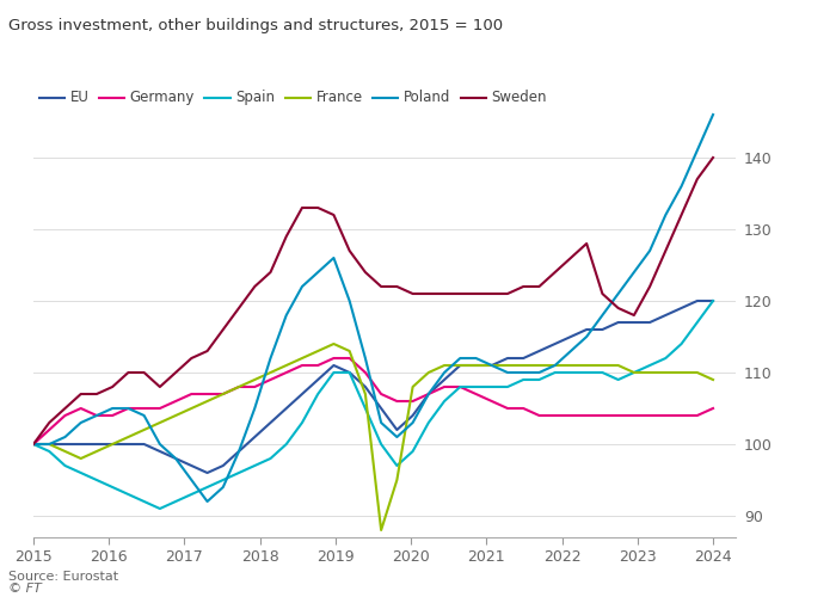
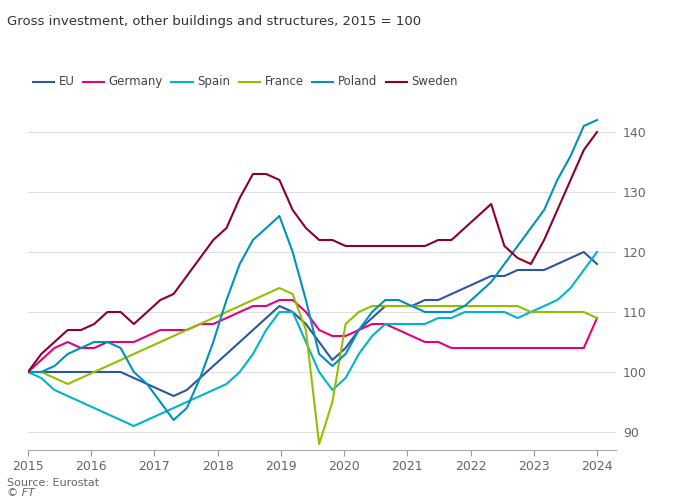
EU/2024: 120 -> 118
Germany/2024: 105 -> 109
Poland/2024: 146 -> 142
